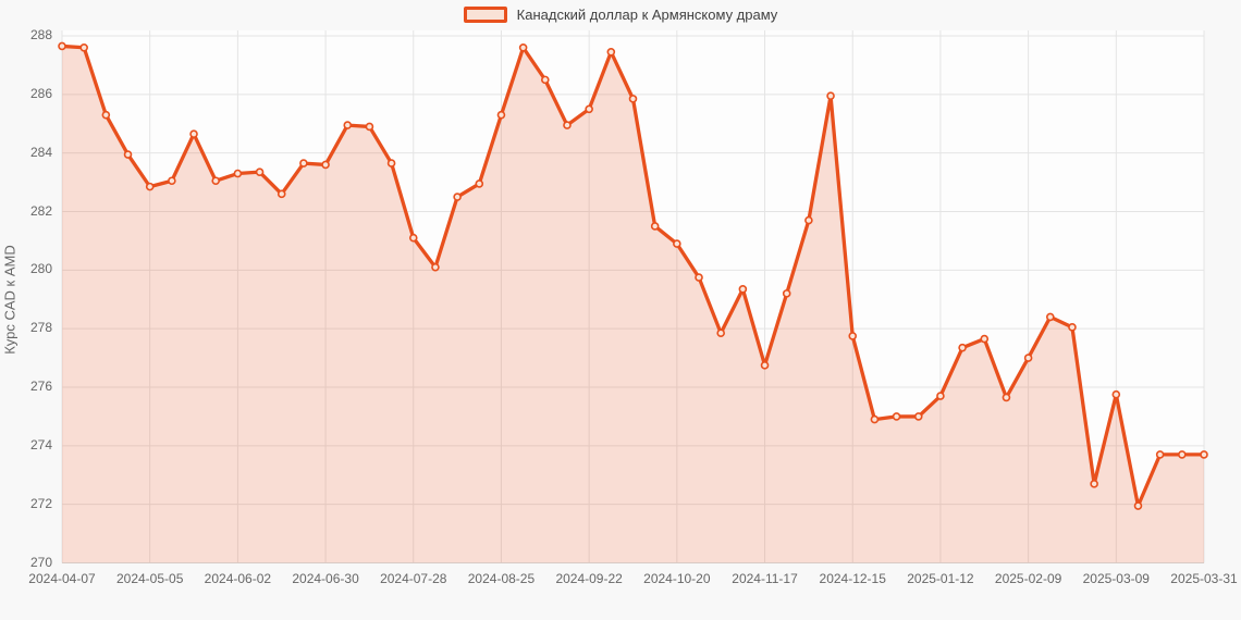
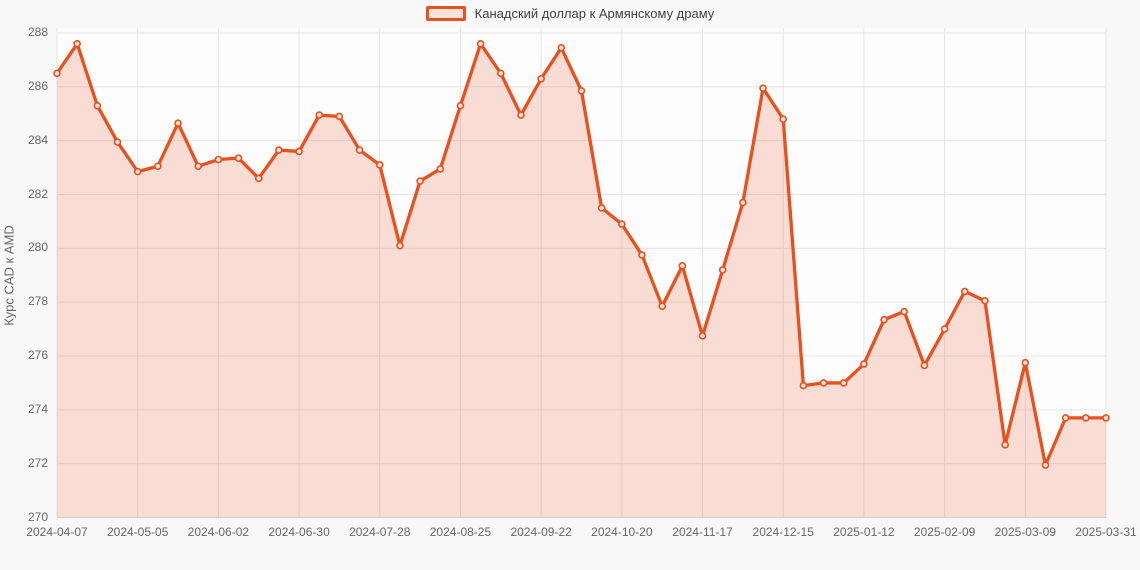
2024-04-07: 287.6 -> 286.5
2024-07-28: 281.1 -> 283.1
2024-09-22: 285.5 -> 286.3
2024-12-15: 277.8 -> 284.8
